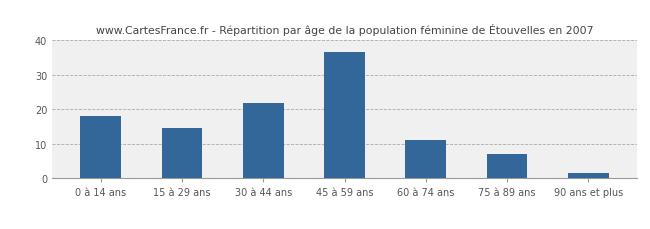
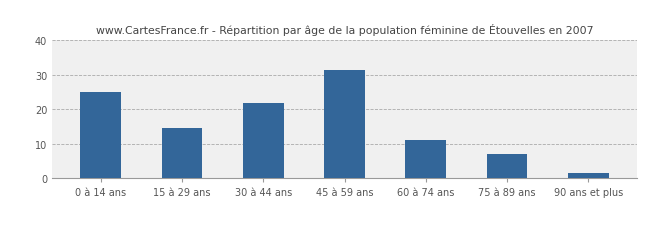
0 à 14 ans: 18.0 -> 25.0
45 à 59 ans: 36.5 -> 31.5
